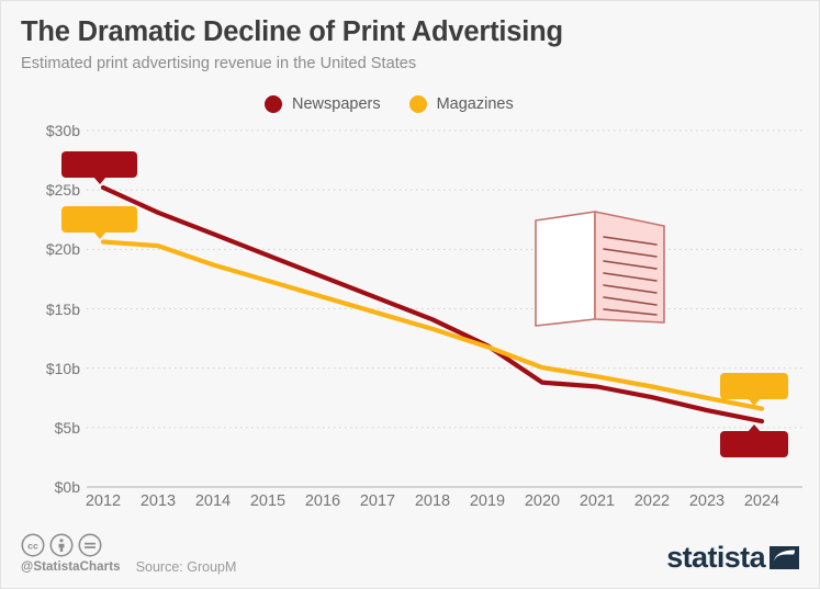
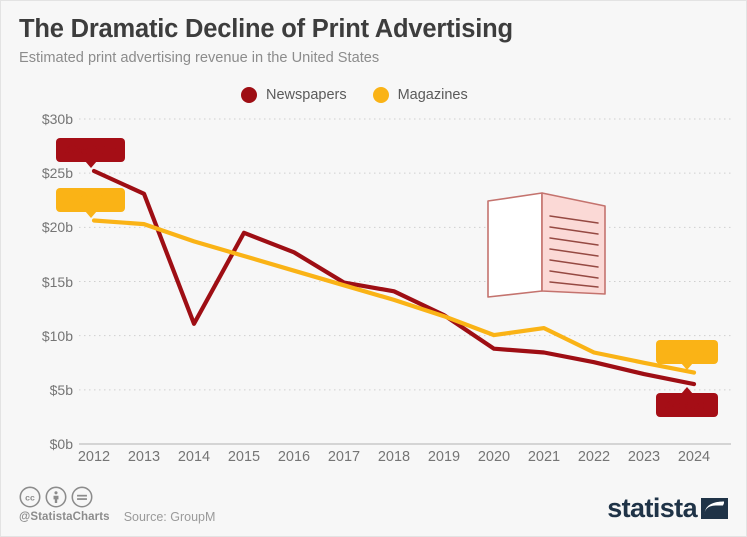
Newspapers/2014: $21.3b -> $11.1b
Newspapers/2017: $15.9b -> $14.9b
Magazines/2021: $9.3b -> $10.7b
